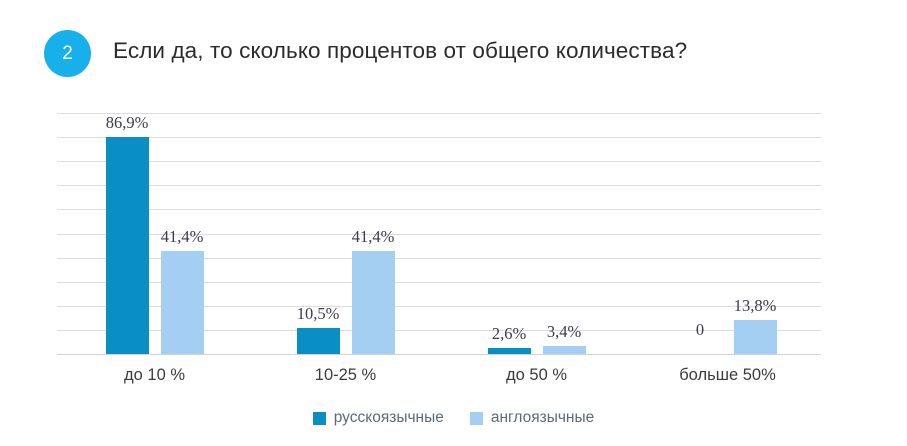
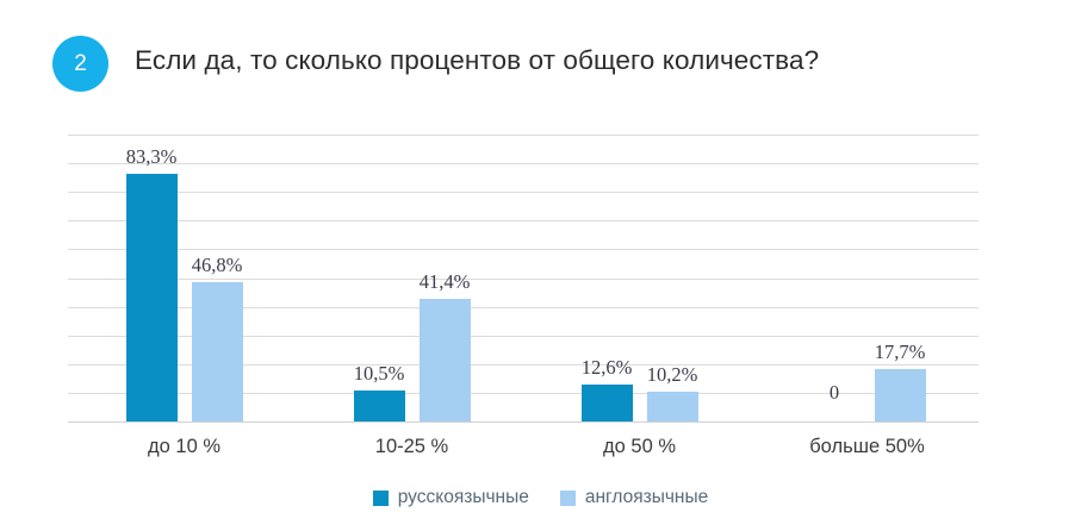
русскоязычные/до 10 %: 86,9% -> 83,3%
англоязычные/до 10 %: 41,4% -> 46,8%
русскоязычные/до 50 %: 2,6% -> 12,6%
англоязычные/до 50 %: 3,4% -> 10,2%
англоязычные/больше 50%: 13,8% -> 17,7%
